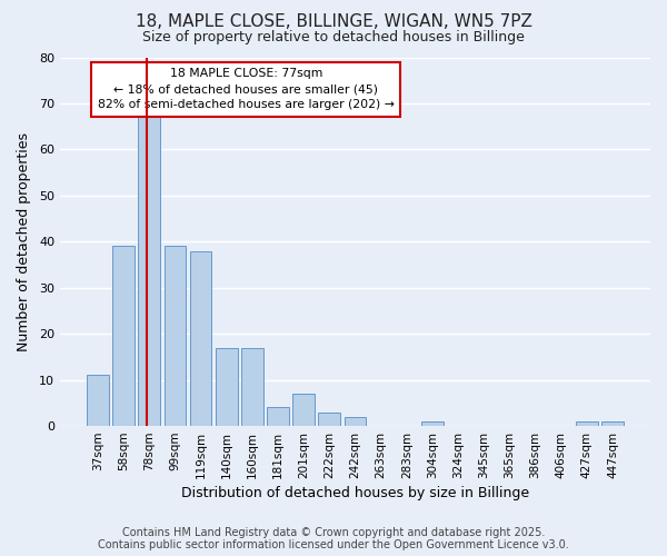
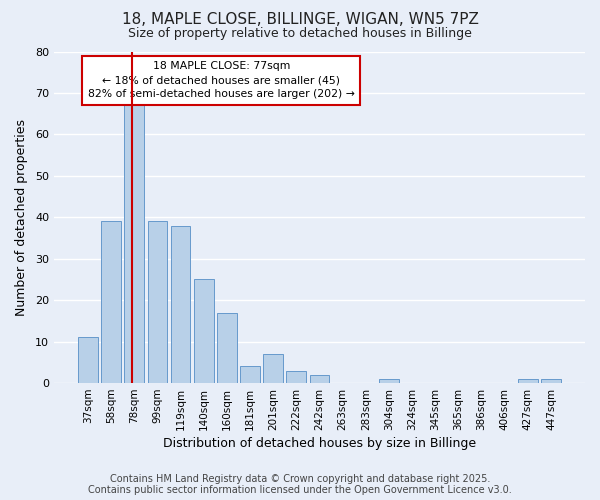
140sqm: 17 -> 25
